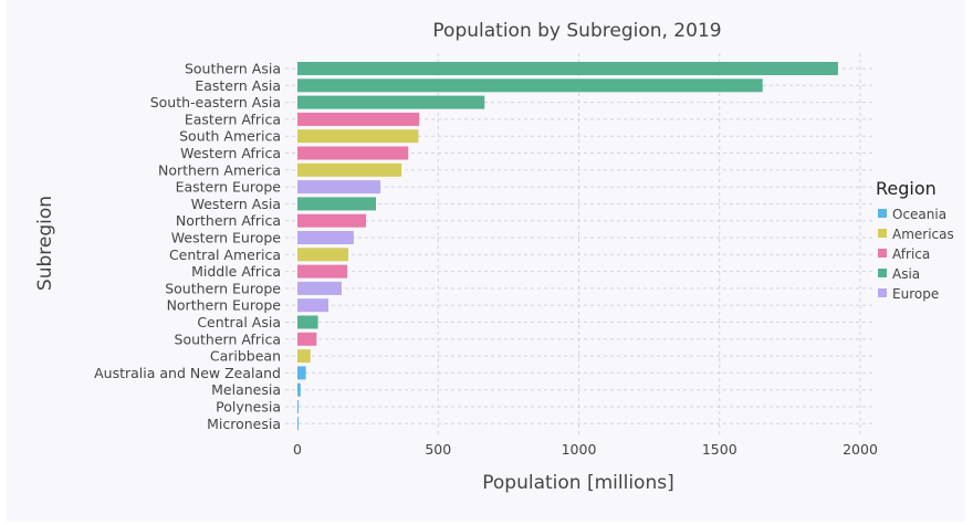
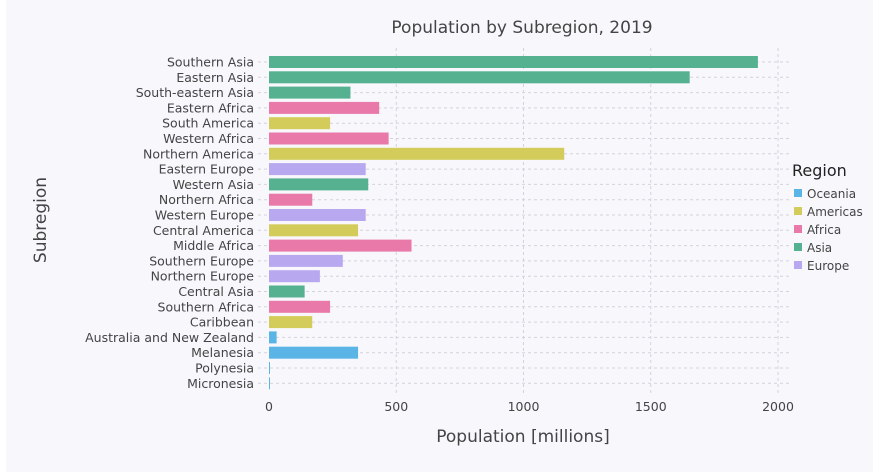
South-eastern Asia: 660 -> 320
South America: 430 -> 240
Western Africa: 390 -> 470
Northern America: 370 -> 1160
Eastern Europe: 300 -> 380
Western Asia: 280 -> 390
Northern Africa: 240 -> 170
Western Europe: 200 -> 380
Central America: 180 -> 350
Middle Africa: 180 -> 560
Southern Europe: 160 -> 290
Northern Europe: 110 -> 200
Central Asia: 70 -> 140
Southern Africa: 70 -> 240
Caribbean: 50 -> 170
Melanesia: 10 -> 350
